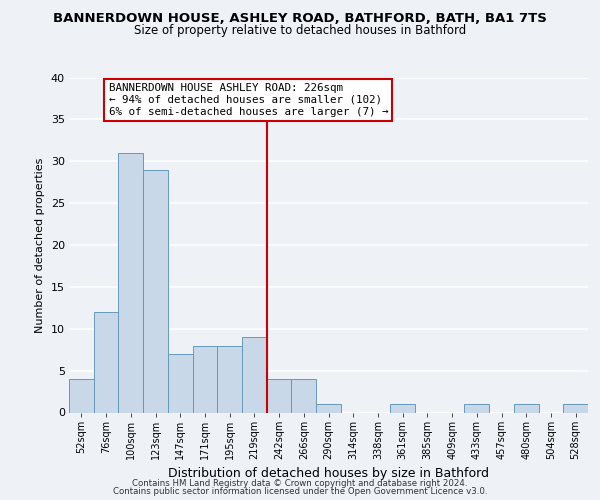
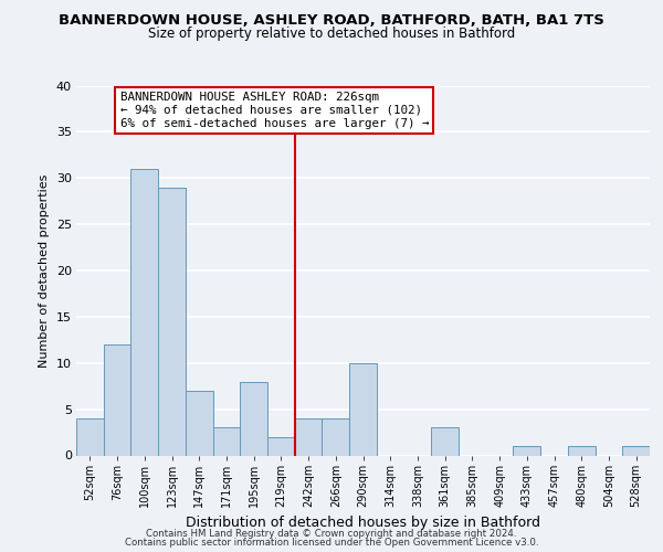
171sqm: 8 -> 3
219sqm: 9 -> 2
290sqm: 1 -> 10
361sqm: 1 -> 3
